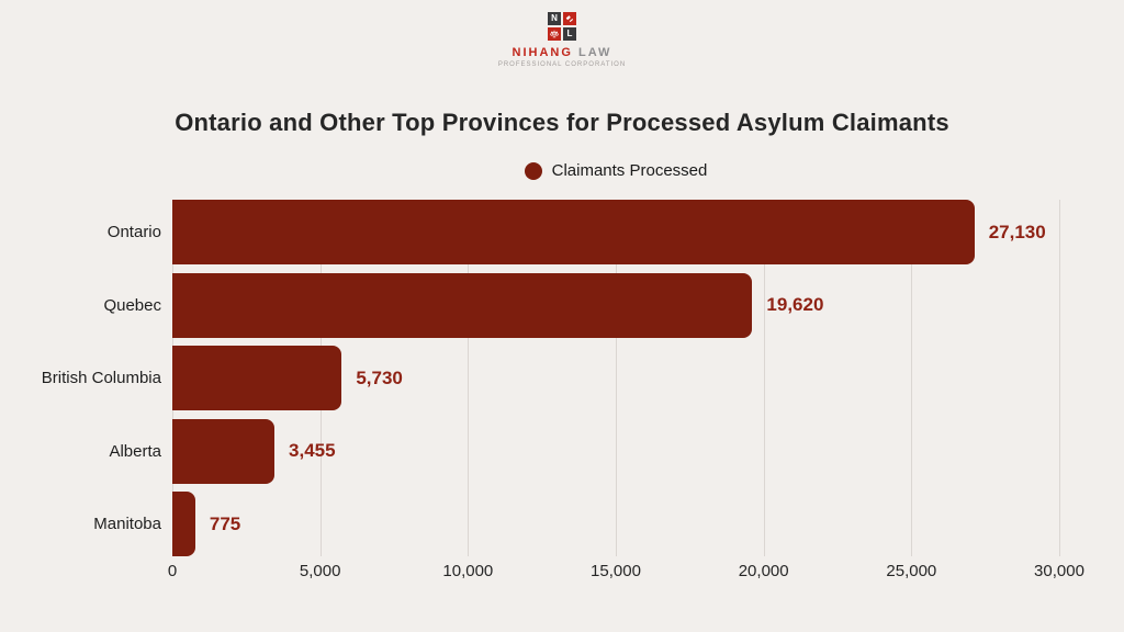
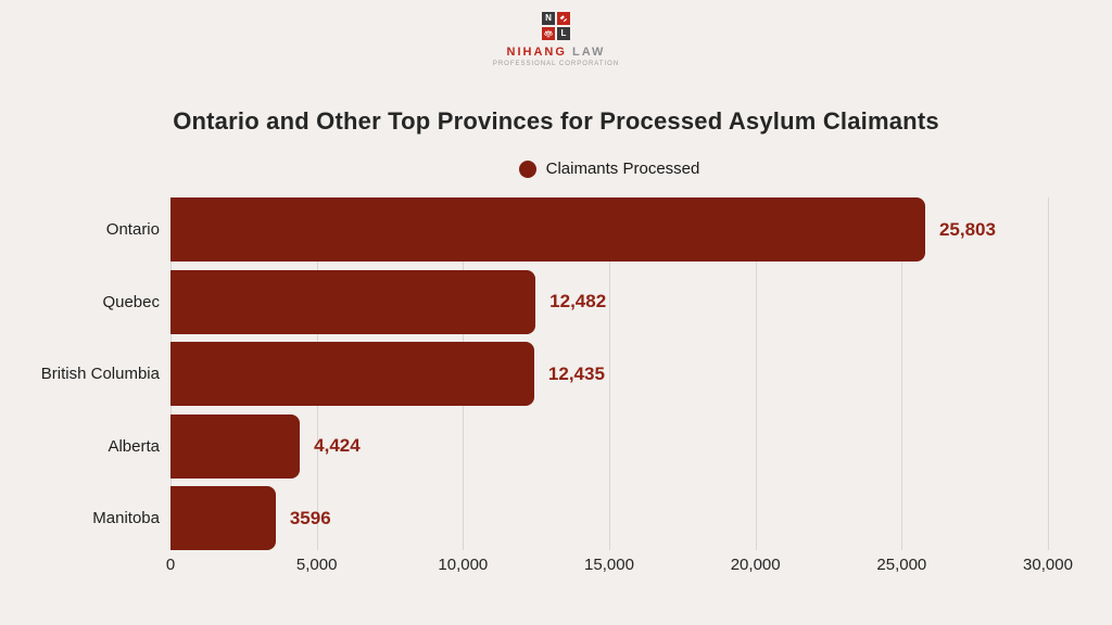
Ontario: 27,130 -> 25,803
Quebec: 19,620 -> 12,482
British Columbia: 5,730 -> 12,435
Alberta: 3,455 -> 4,424
Manitoba: 775 -> 3596
